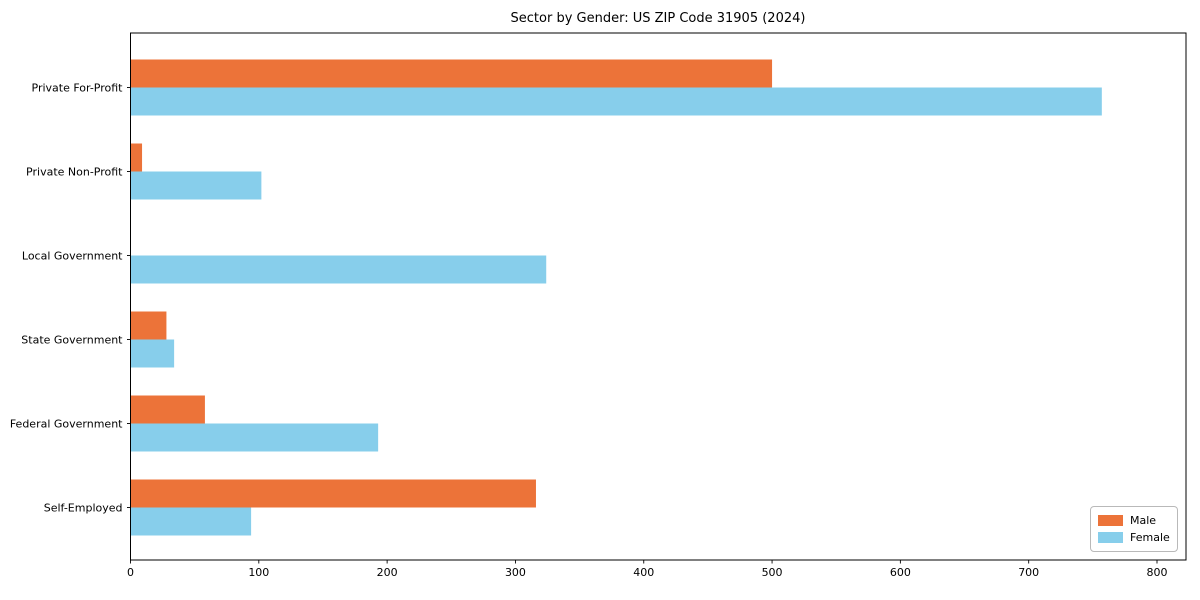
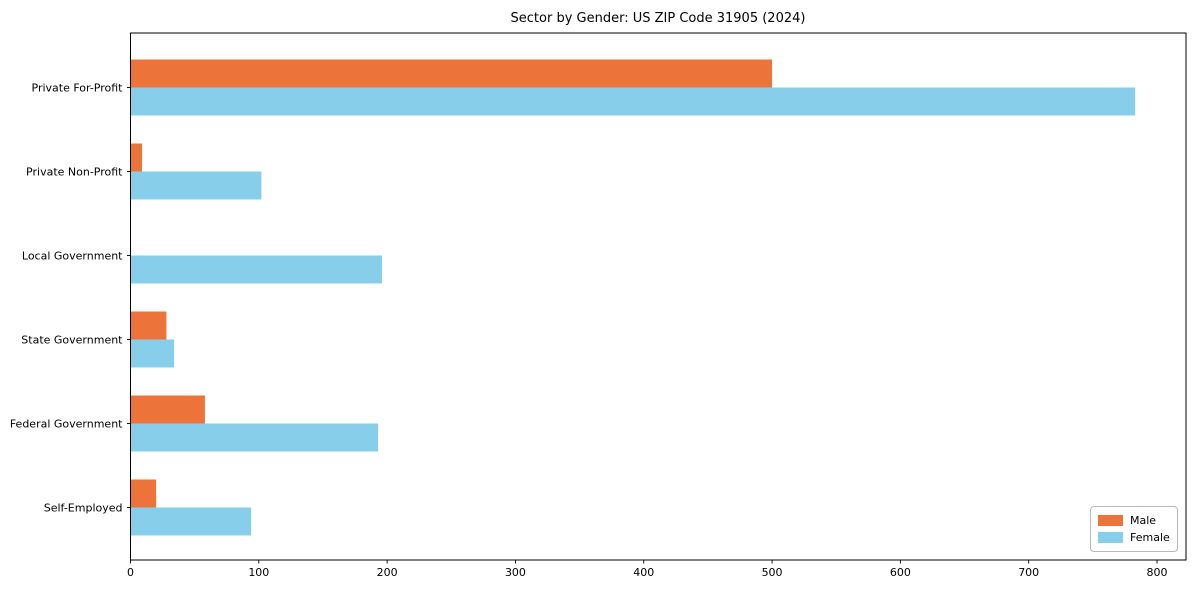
Female/Private For-Profit: 757 -> 783
Female/Local Government: 324 -> 196
Male/Self-Employed: 316 -> 20
